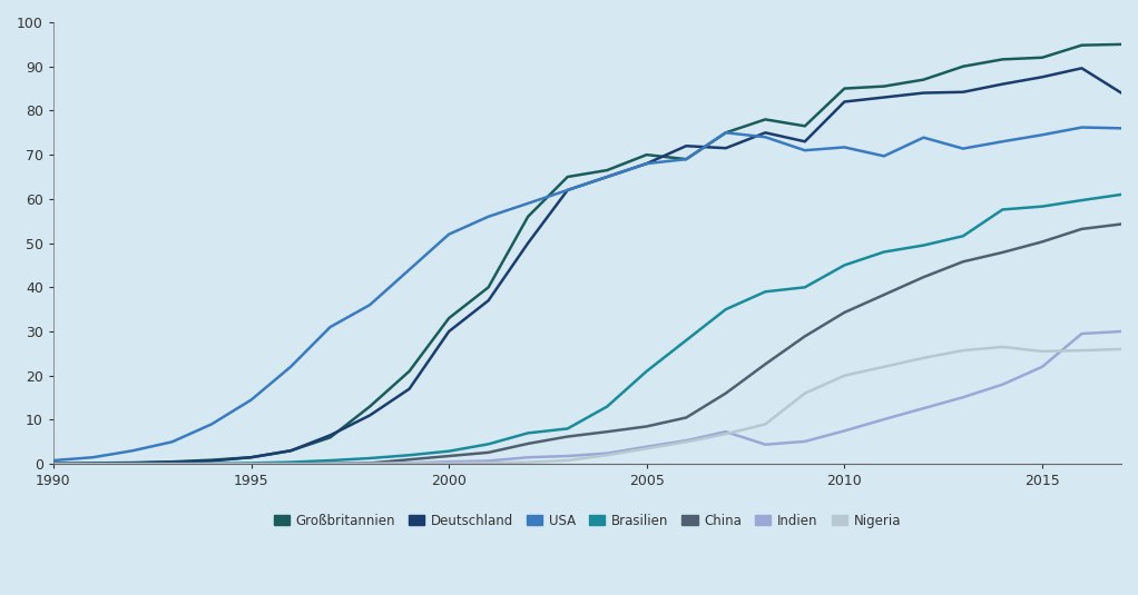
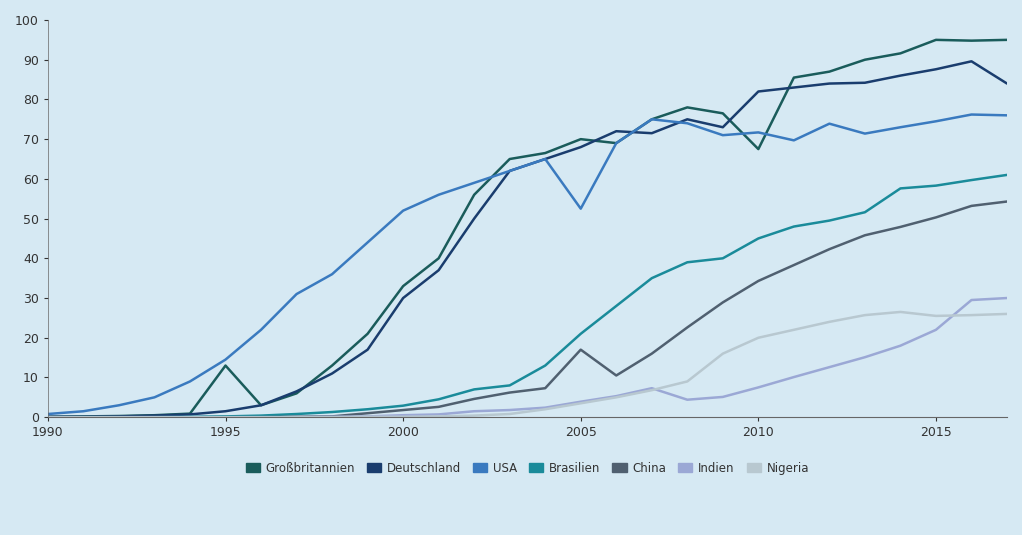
Großbritannien/1995: 1.5 -> 13.0
USA/2005: 68.0 -> 52.5
China/2005: 8.5 -> 17.0
Großbritannien/2010: 85.0 -> 67.5
Großbritannien/2015: 92.0 -> 95.0
